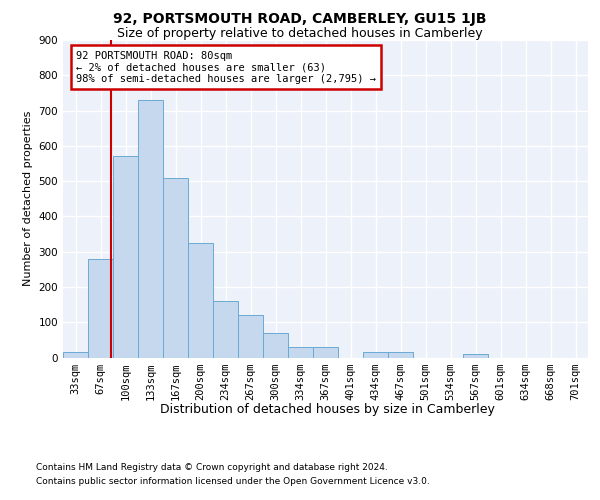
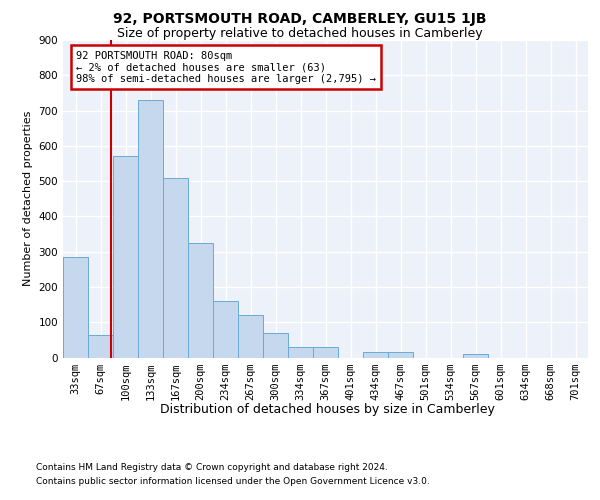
33sqm: 15 -> 285
67sqm: 280 -> 65
